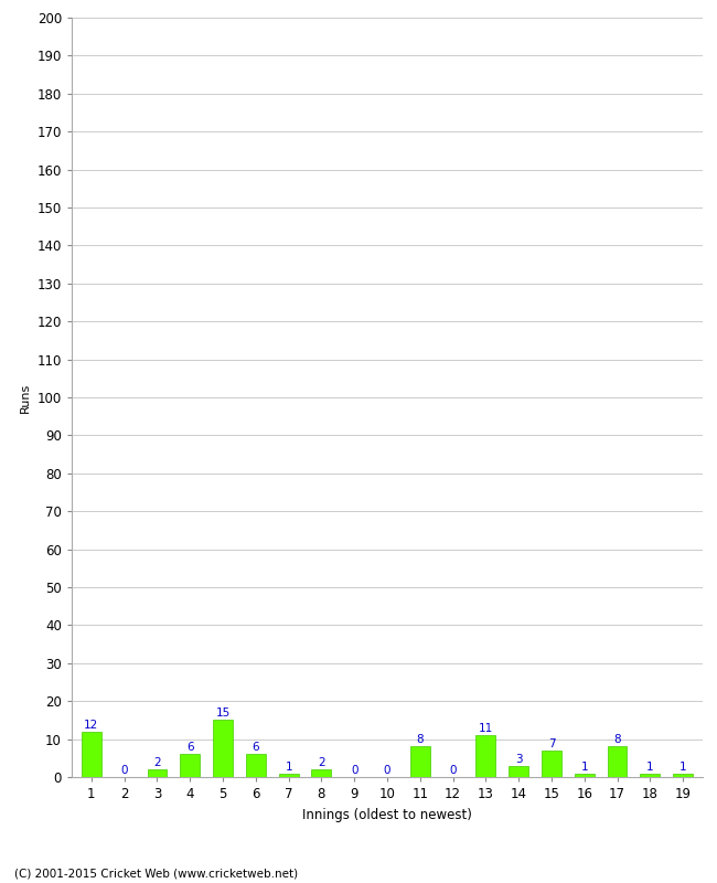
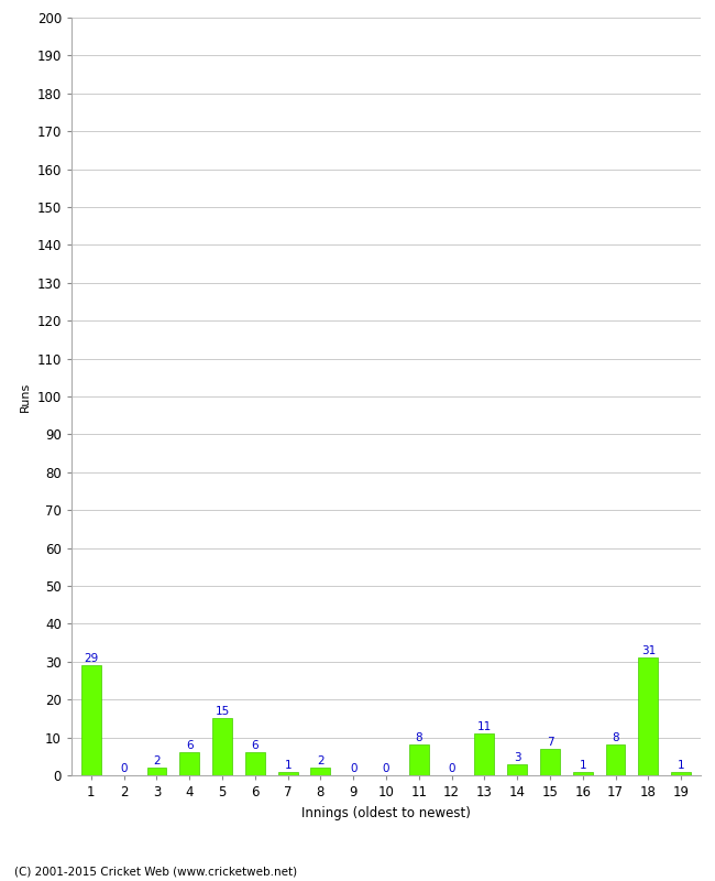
1: 12 -> 29
18: 1 -> 31
